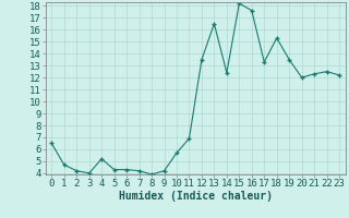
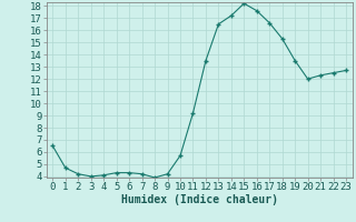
4: 5.2 -> 4.1
11: 6.9 -> 9.2
14: 12.4 -> 17.2
17: 13.3 -> 16.6
23: 12.2 -> 12.7
